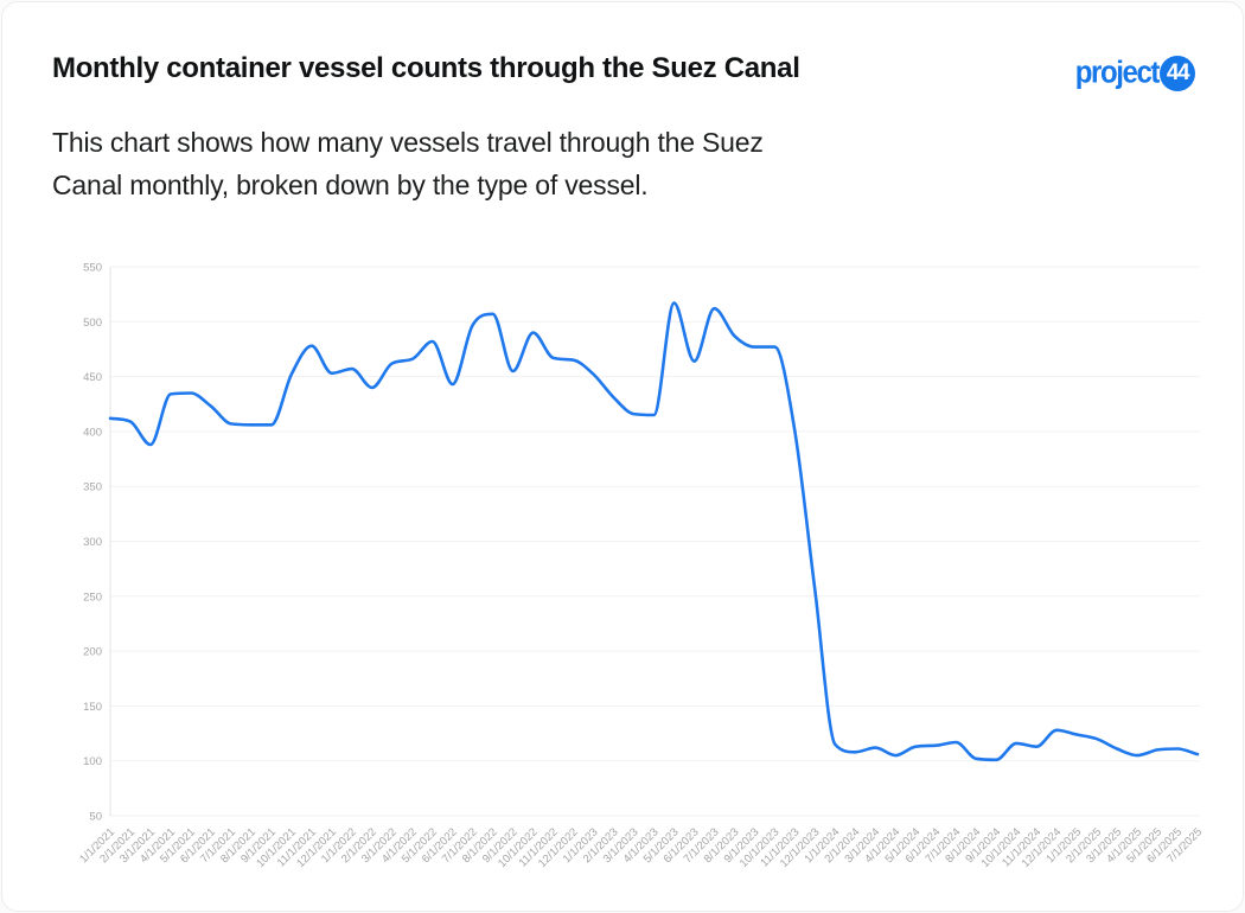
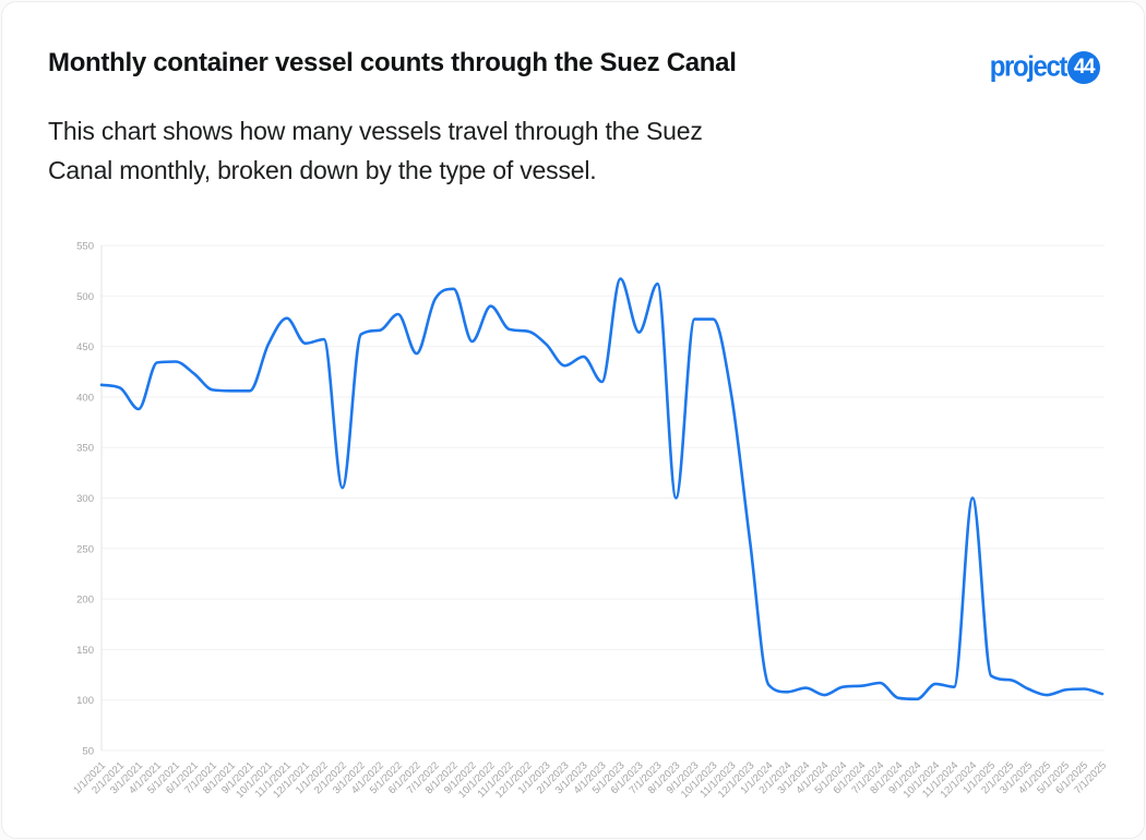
2/1/2022: 440 -> 310
3/1/2023: 420 -> 440
8/1/2023: 490 -> 300
12/1/2024: 130 -> 300
